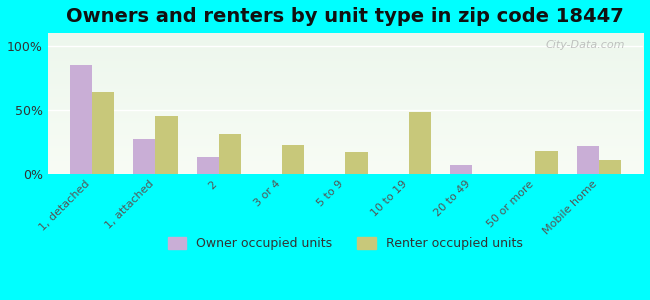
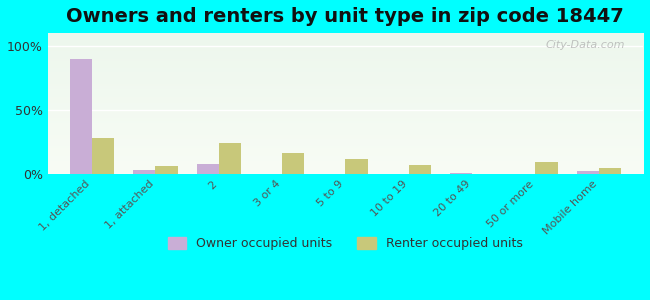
Owner occupied units/1, detached: 85% -> 90%
Renter occupied units/1, detached: 64% -> 28%
Owner occupied units/1, attached: 27% -> 3%
Renter occupied units/1, attached: 45% -> 6%
Owner occupied units/2: 13% -> 8%
Renter occupied units/2: 31% -> 24%
Renter occupied units/3 or 4: 23% -> 16%
Renter occupied units/5 to 9: 17% -> 12%
Renter occupied units/10 to 19: 48% -> 7%
Owner occupied units/20 to 49: 7% -> 0%
Renter occupied units/50 or more: 18% -> 9%
Owner occupied units/Mobile home: 22% -> 2%
Renter occupied units/Mobile home: 11% -> 5%
